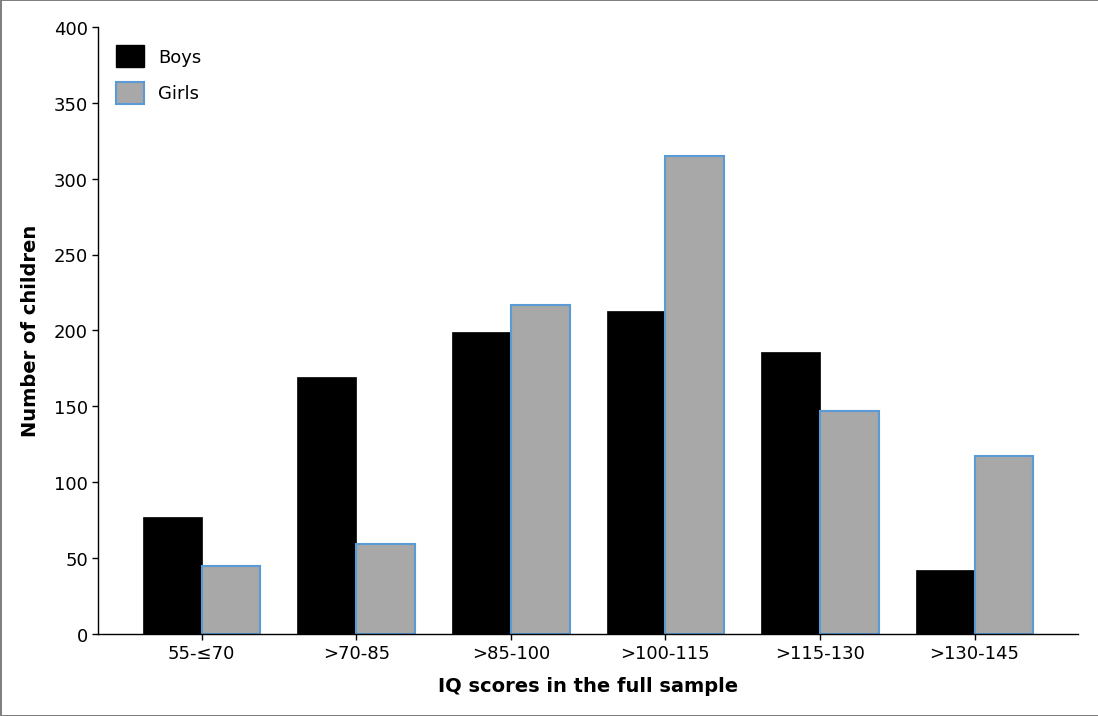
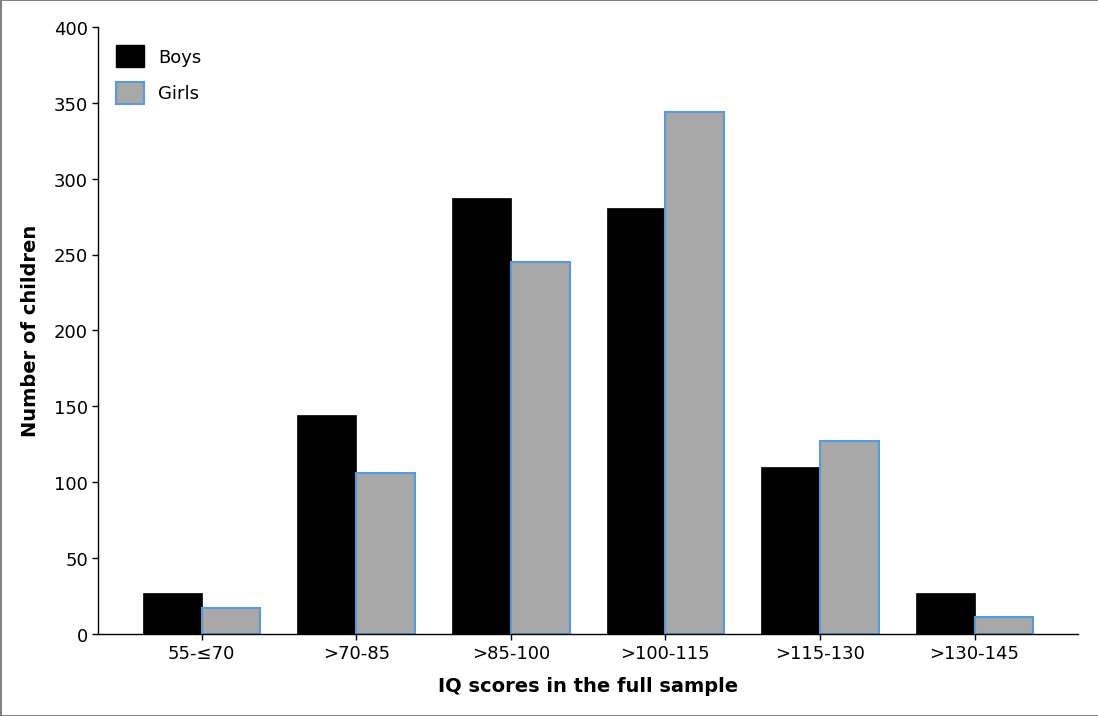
Boys/55-≤70: 77 -> 27
Girls/55-≤70: 45 -> 17
Boys/>70-85: 169 -> 144
Girls/>70-85: 59 -> 106
Boys/>85-100: 199 -> 287
Girls/>85-100: 217 -> 245
Boys/>100-115: 213 -> 281
Girls/>100-115: 315 -> 344
Boys/>115-130: 186 -> 110
Girls/>115-130: 147 -> 127
Boys/>130-145: 42 -> 27
Girls/>130-145: 117 -> 11
